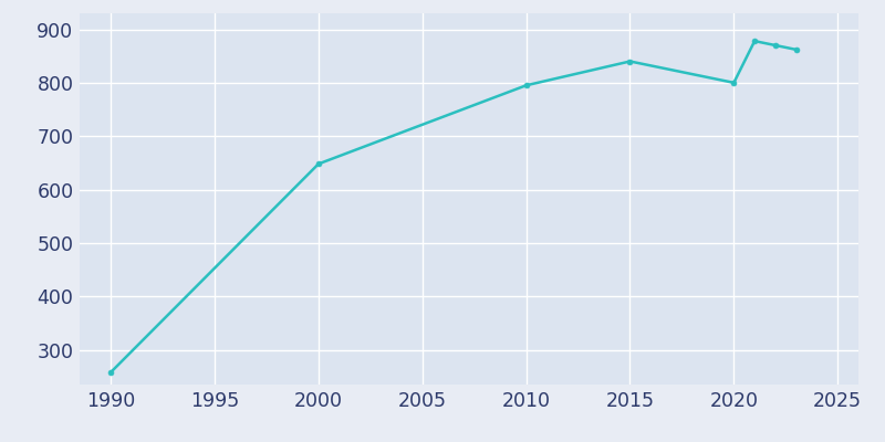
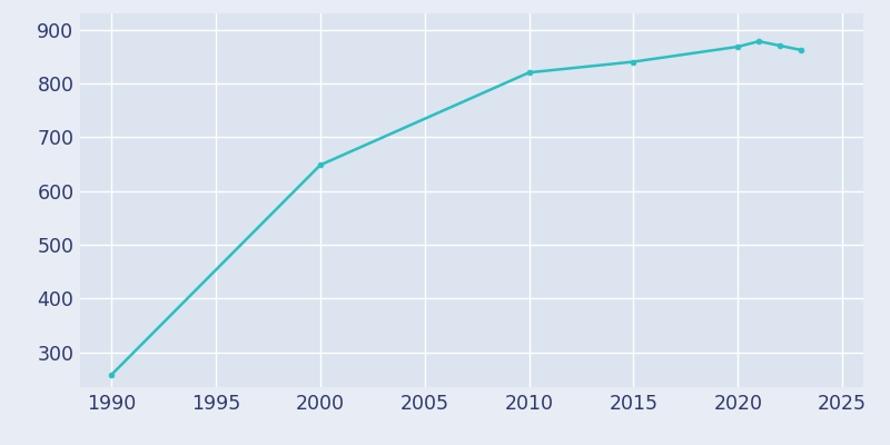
2010: 795 -> 820
2020: 800 -> 868
